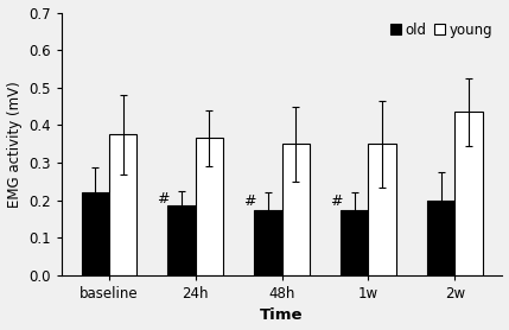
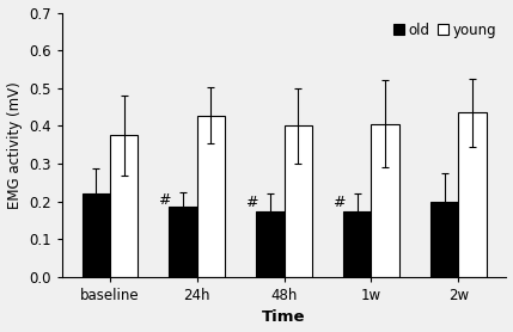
young/24h: 0.365 -> 0.428
young/48h: 0.350 -> 0.400
young/1w: 0.350 -> 0.405
